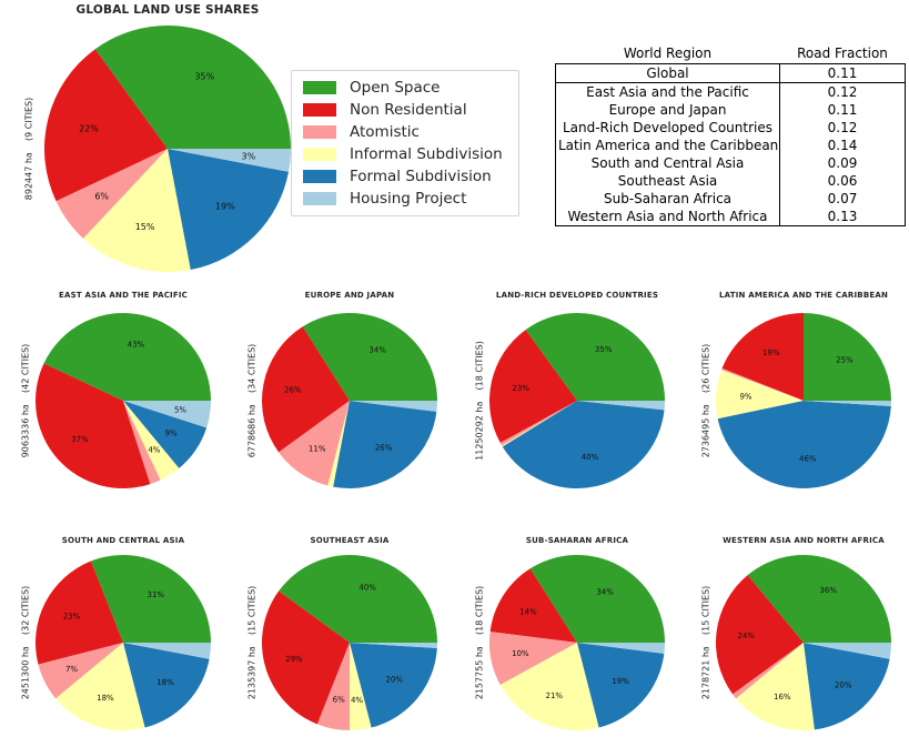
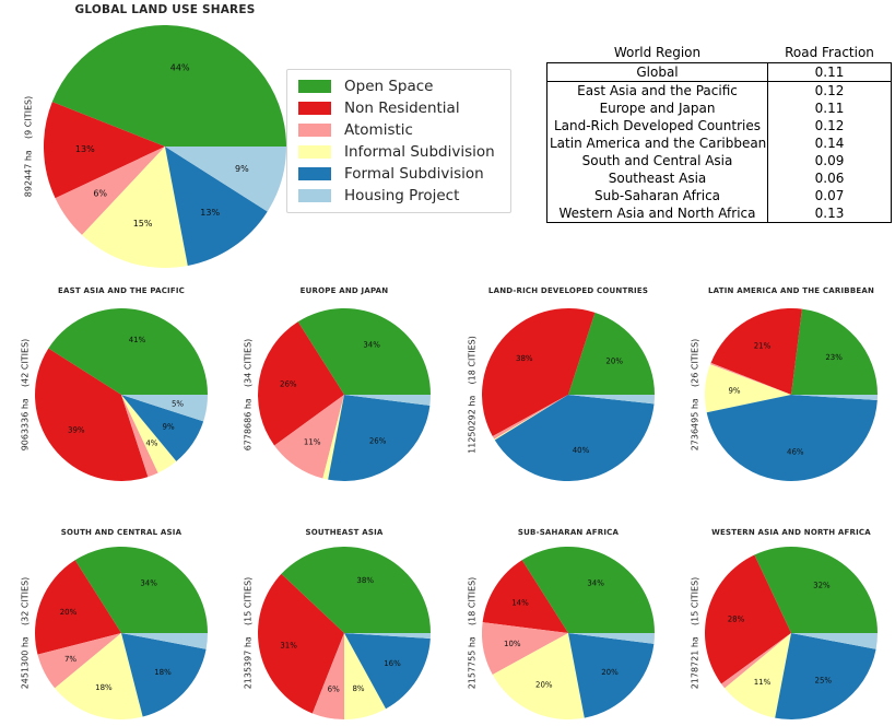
GLOBAL LAND USE SHARES/Open Space: 35% -> 44%
GLOBAL LAND USE SHARES/Non Residential: 22% -> 13%
GLOBAL LAND USE SHARES/Formal Subdivision: 19% -> 13%
GLOBAL LAND USE SHARES/Housing Project: 3% -> 9%
EAST ASIA AND THE PACIFIC/Open Space: 43% -> 41%
EAST ASIA AND THE PACIFIC/Non Residential: 37% -> 39%
LAND-RICH DEVELOPED COUNTRIES/Open Space: 35% -> 20%
LAND-RICH DEVELOPED COUNTRIES/Non Residential: 23% -> 38%
LATIN AMERICA AND THE CARIBBEAN/Open Space: 25% -> 23%
LATIN AMERICA AND THE CARIBBEAN/Non Residential: 19% -> 21%
SOUTH AND CENTRAL ASIA/Open Space: 31% -> 34%
SOUTH AND CENTRAL ASIA/Non Residential: 23% -> 20%
SOUTHEAST ASIA/Open Space: 40% -> 38%
SOUTHEAST ASIA/Non Residential: 29% -> 31%
SOUTHEAST ASIA/Informal Subdivision: 4% -> 8%
SOUTHEAST ASIA/Formal Subdivision: 20% -> 16%
SUB-SAHARAN AFRICA/Informal Subdivision: 21% -> 20%
SUB-SAHARAN AFRICA/Formal Subdivision: 19% -> 20%
WESTERN ASIA AND NORTH AFRICA/Open Space: 36% -> 32%
WESTERN ASIA AND NORTH AFRICA/Non Residential: 24% -> 28%
WESTERN ASIA AND NORTH AFRICA/Informal Subdivision: 16% -> 11%
WESTERN ASIA AND NORTH AFRICA/Formal Subdivision: 20% -> 25%
